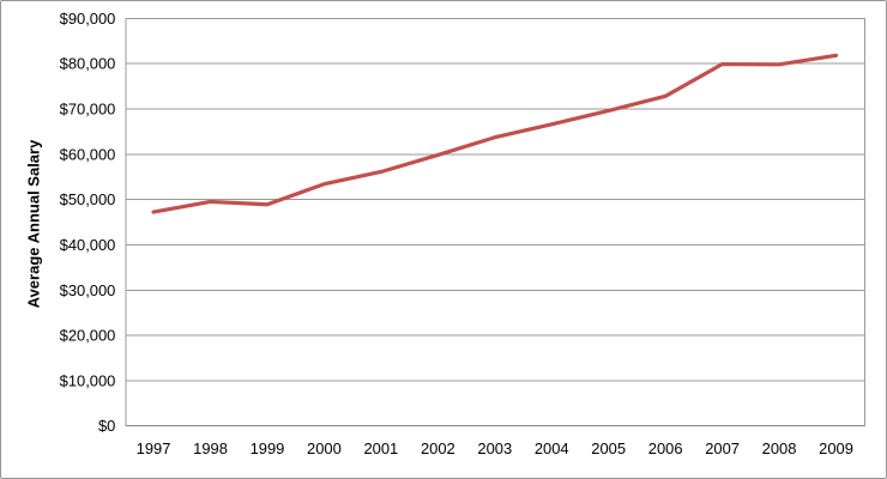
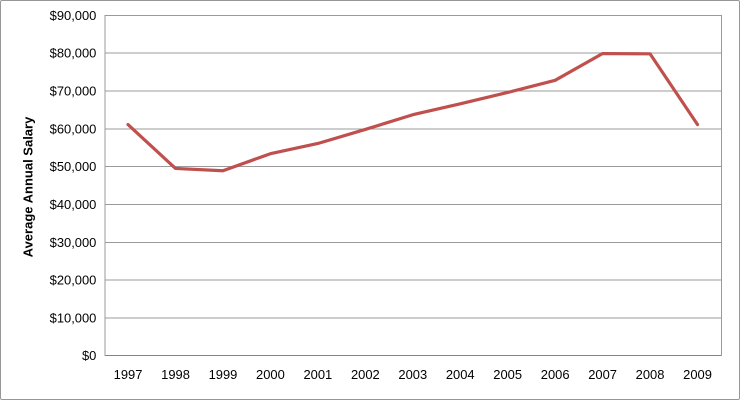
1997: $47000 -> $61000
2009: $82000 -> $61000
